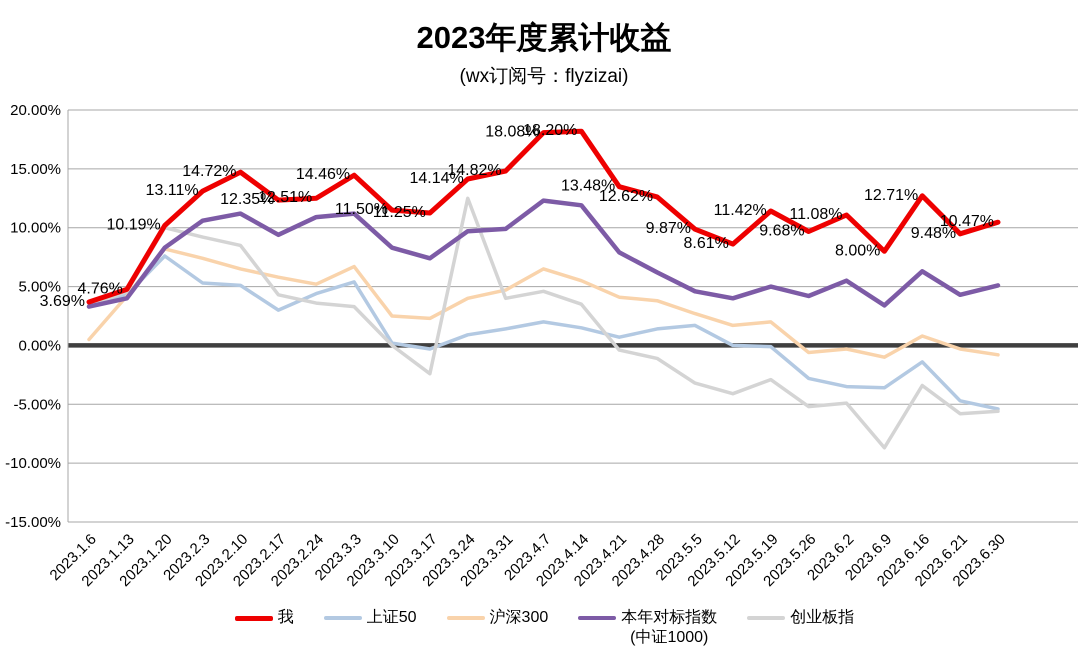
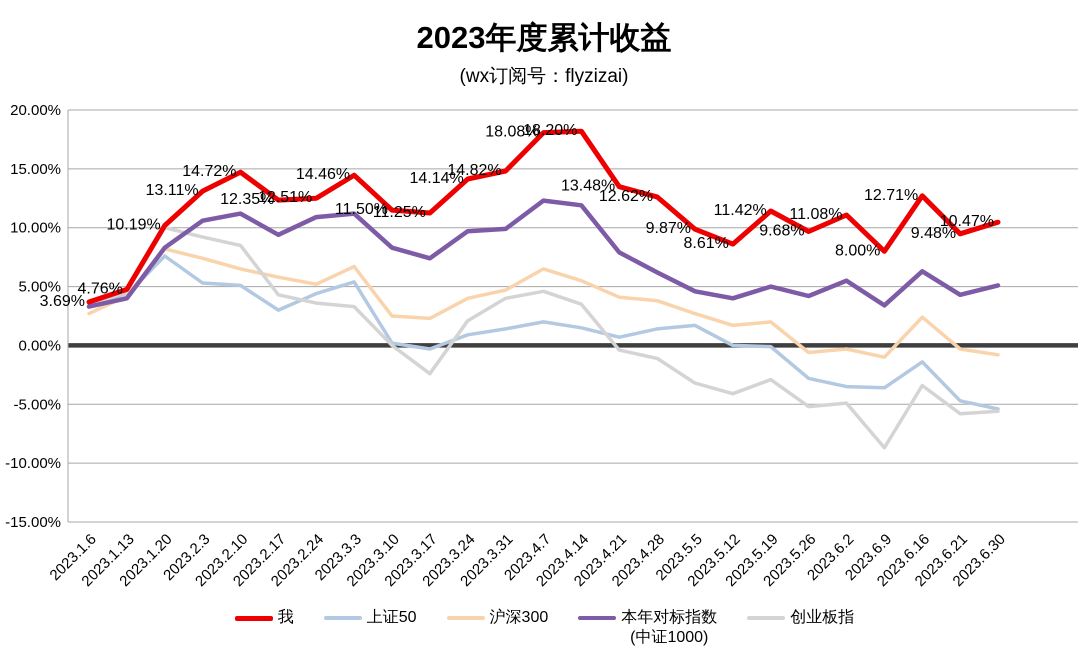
沪深300/2023.1.6: 0.5% -> 2.7%
创业板指/2023.3.24: 12.5% -> 2.1%
沪深300/2023.6.16: 0.8% -> 2.4%
